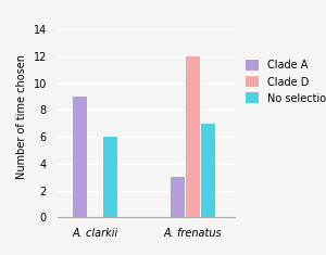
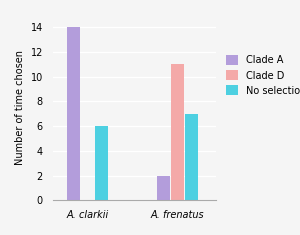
Clade A/A. clarkii: 9 -> 14
Clade A/A. frenatus: 3 -> 2
Clade D/A. frenatus: 12 -> 11
